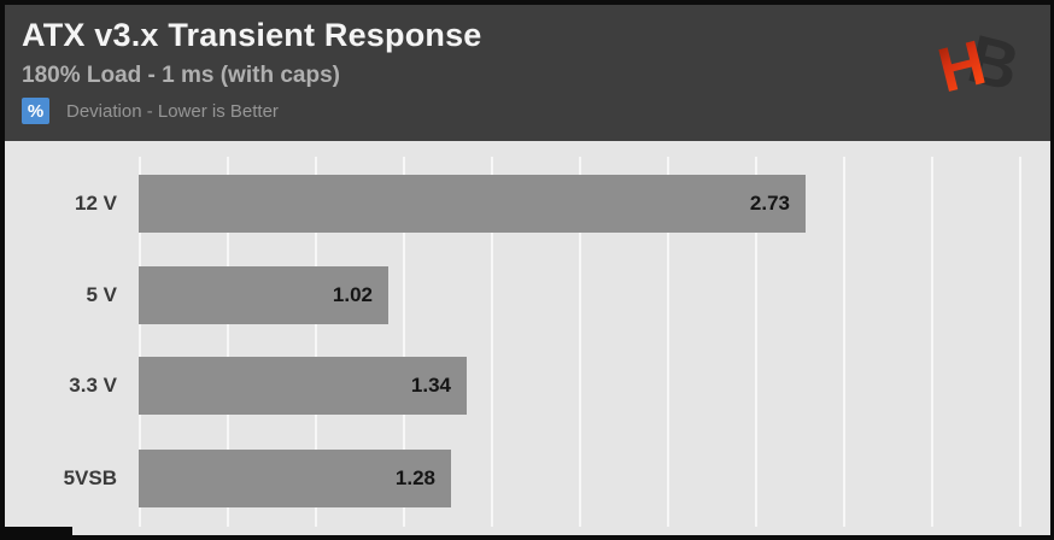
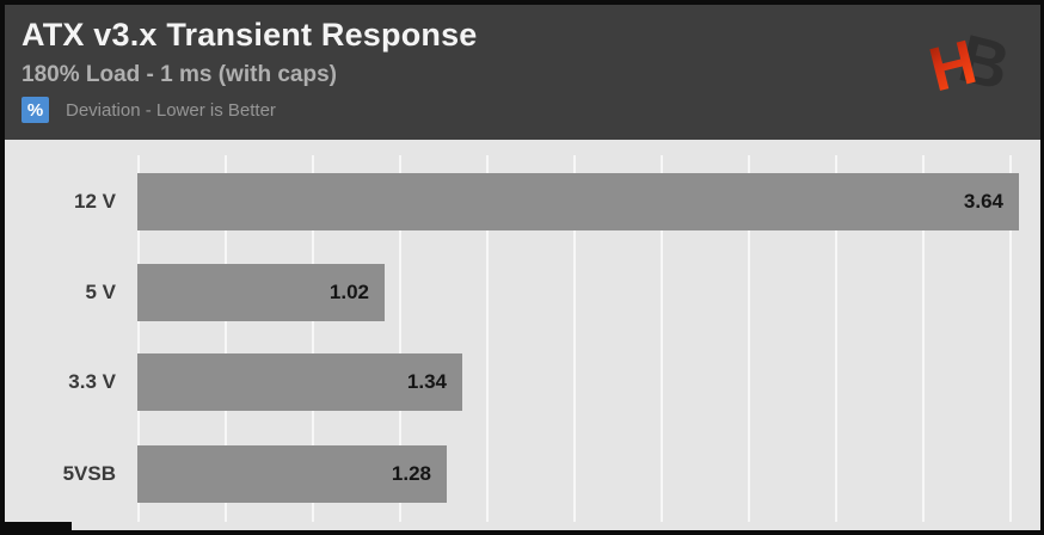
12 V: 2.73 -> 3.64
